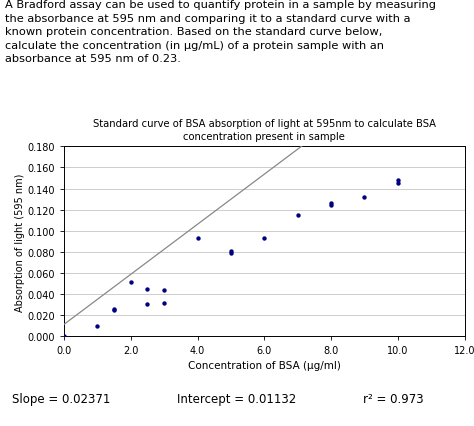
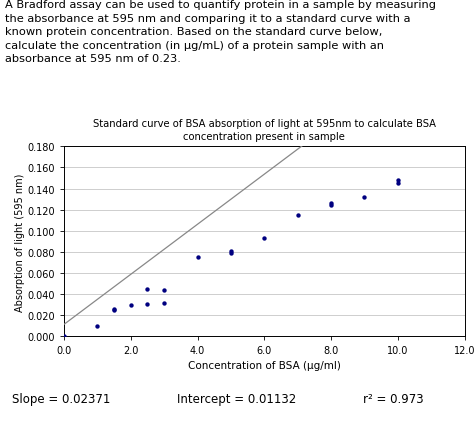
2.0: 0.051 -> 0.030
4.0: 0.093 -> 0.075
